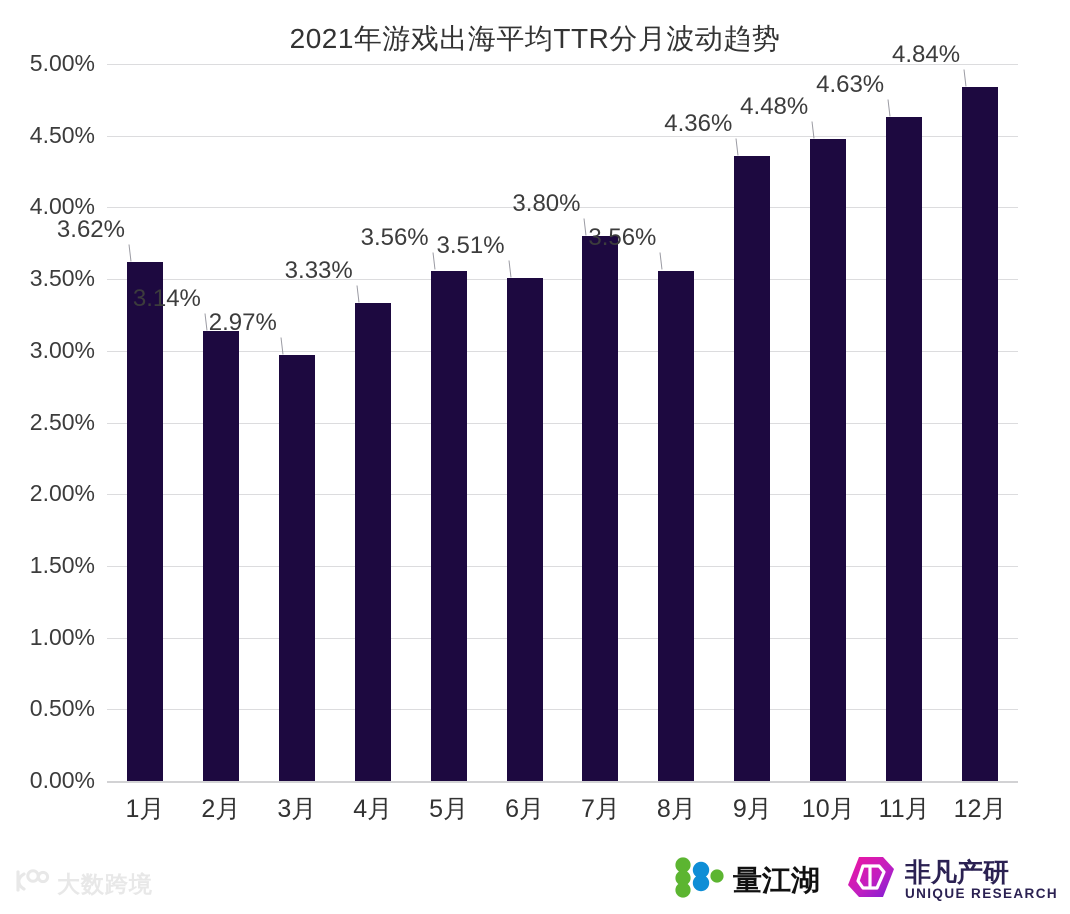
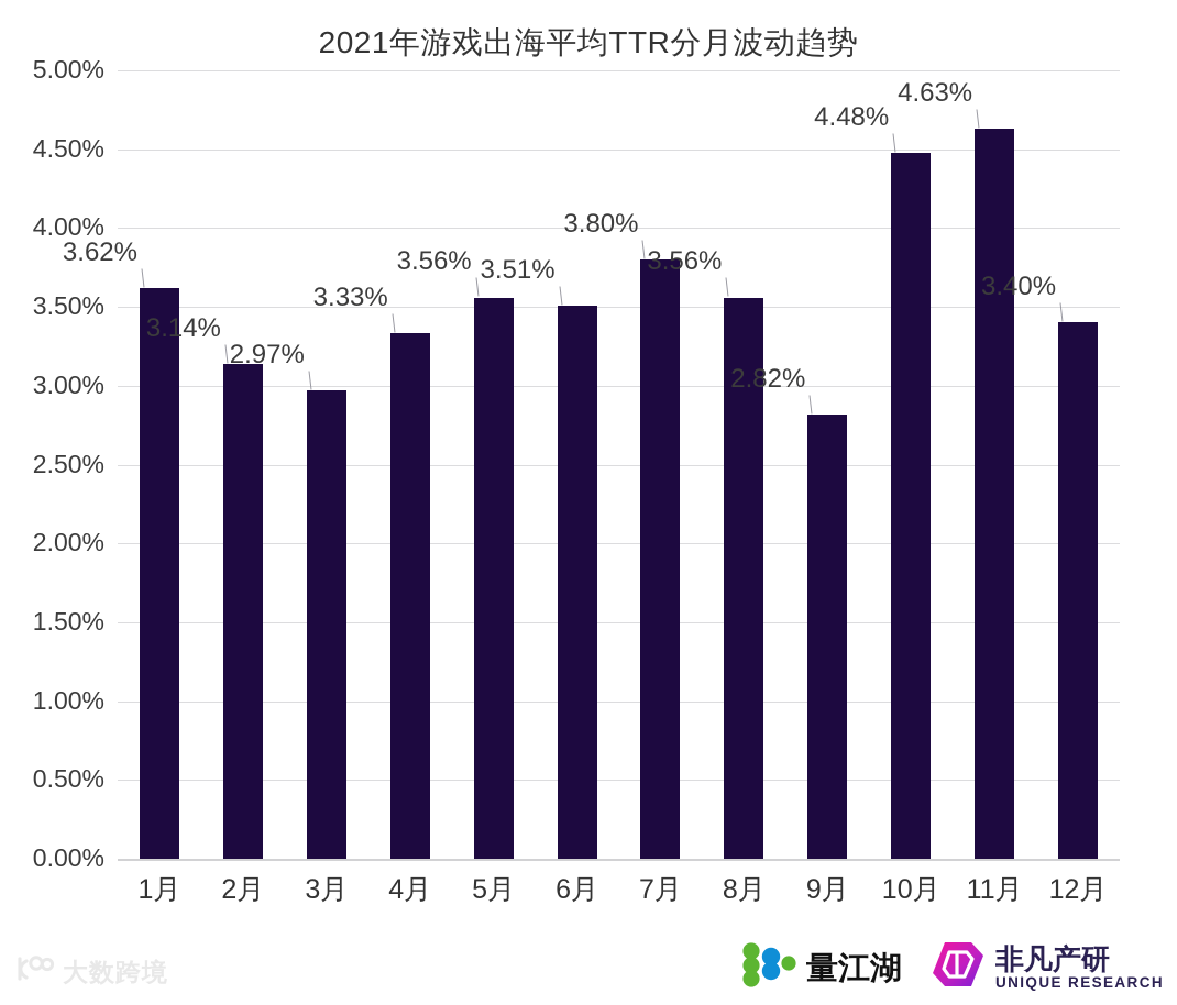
9月: 4.36% -> 2.82%
12月: 4.84% -> 3.40%
